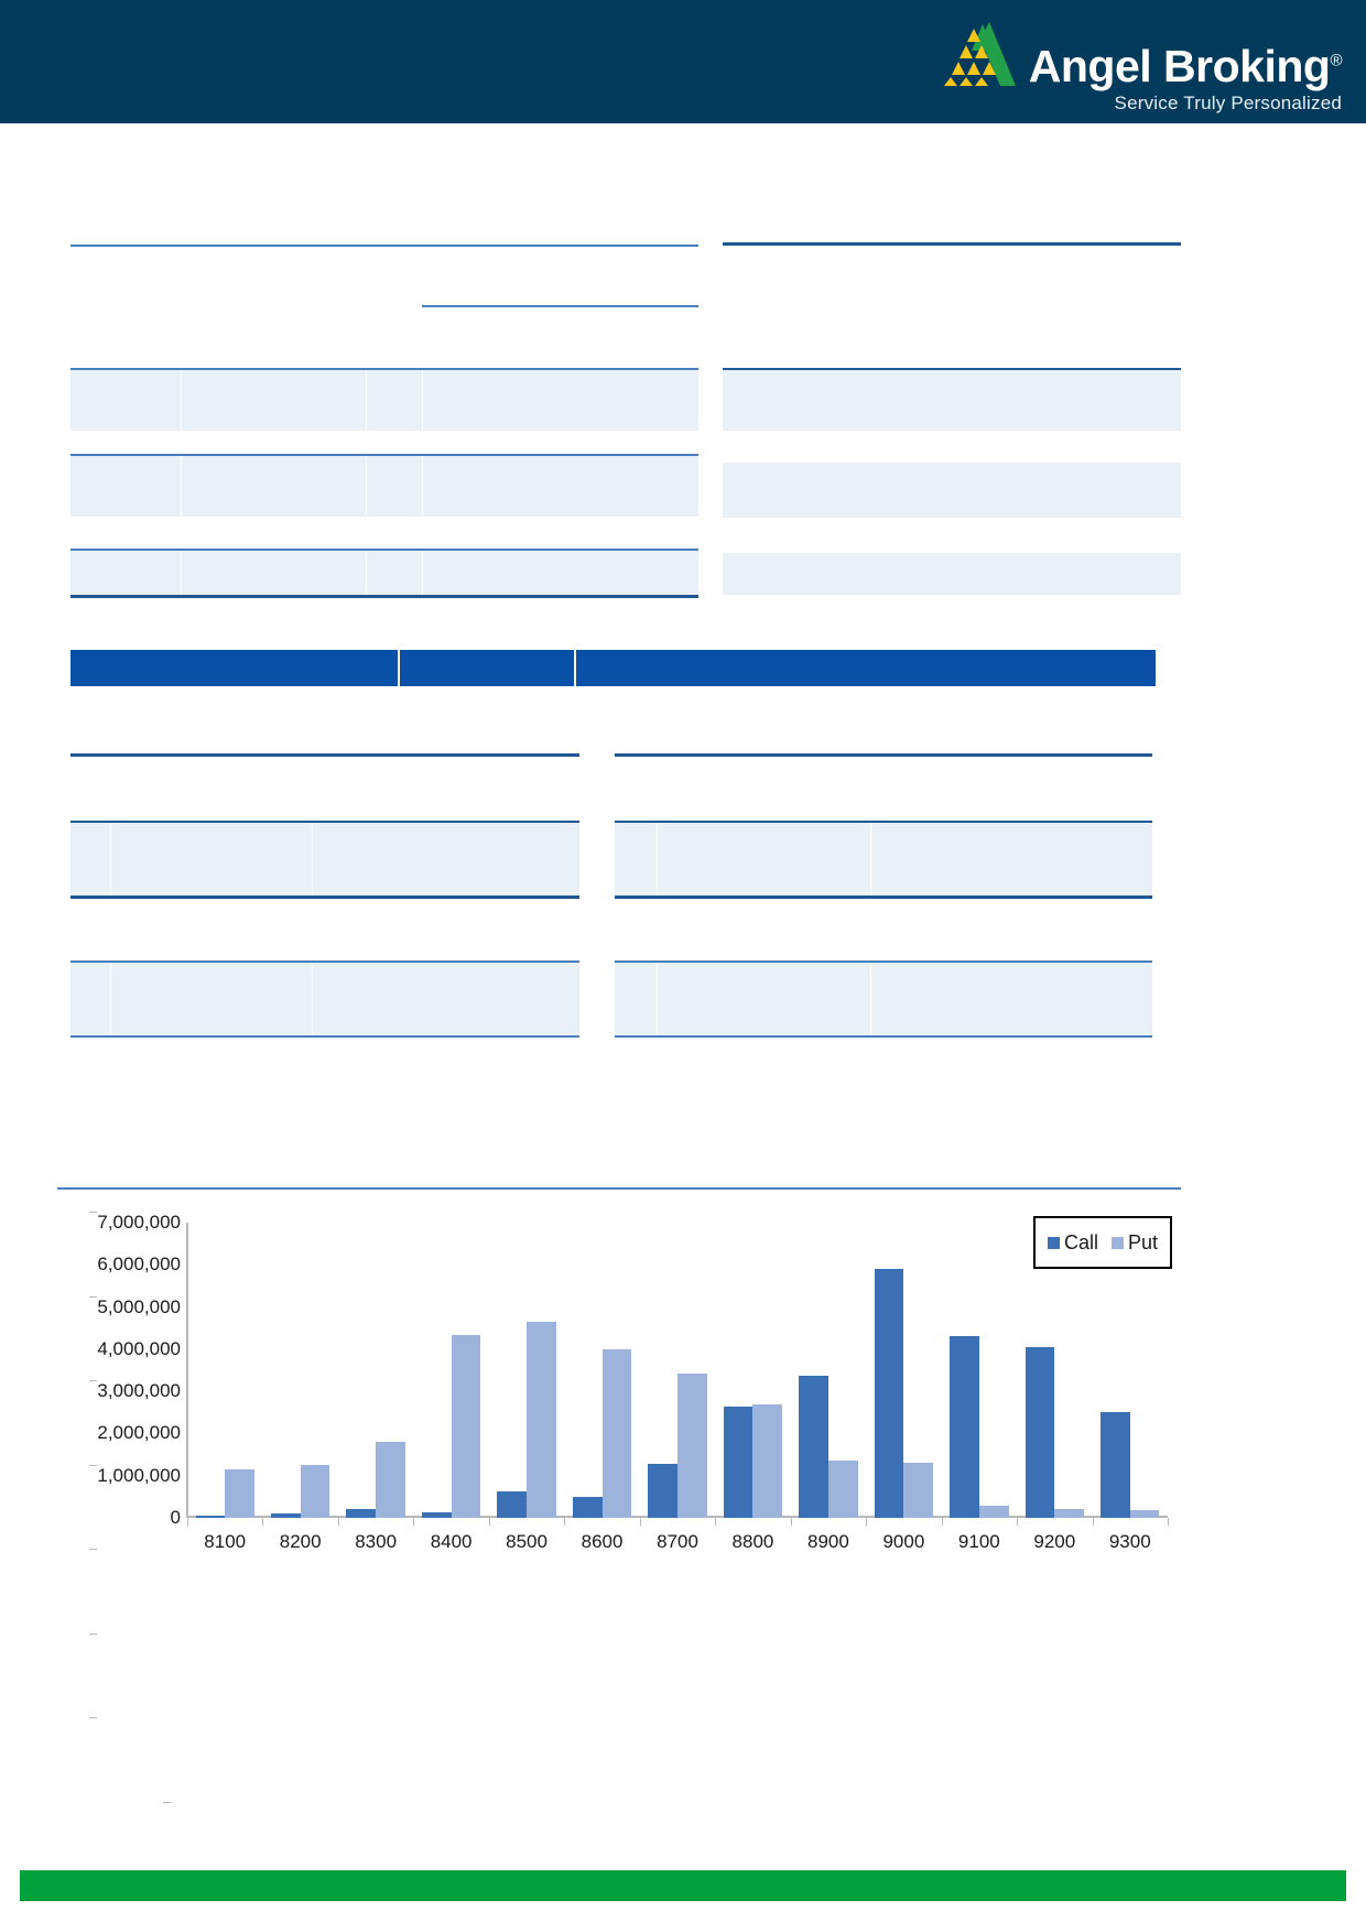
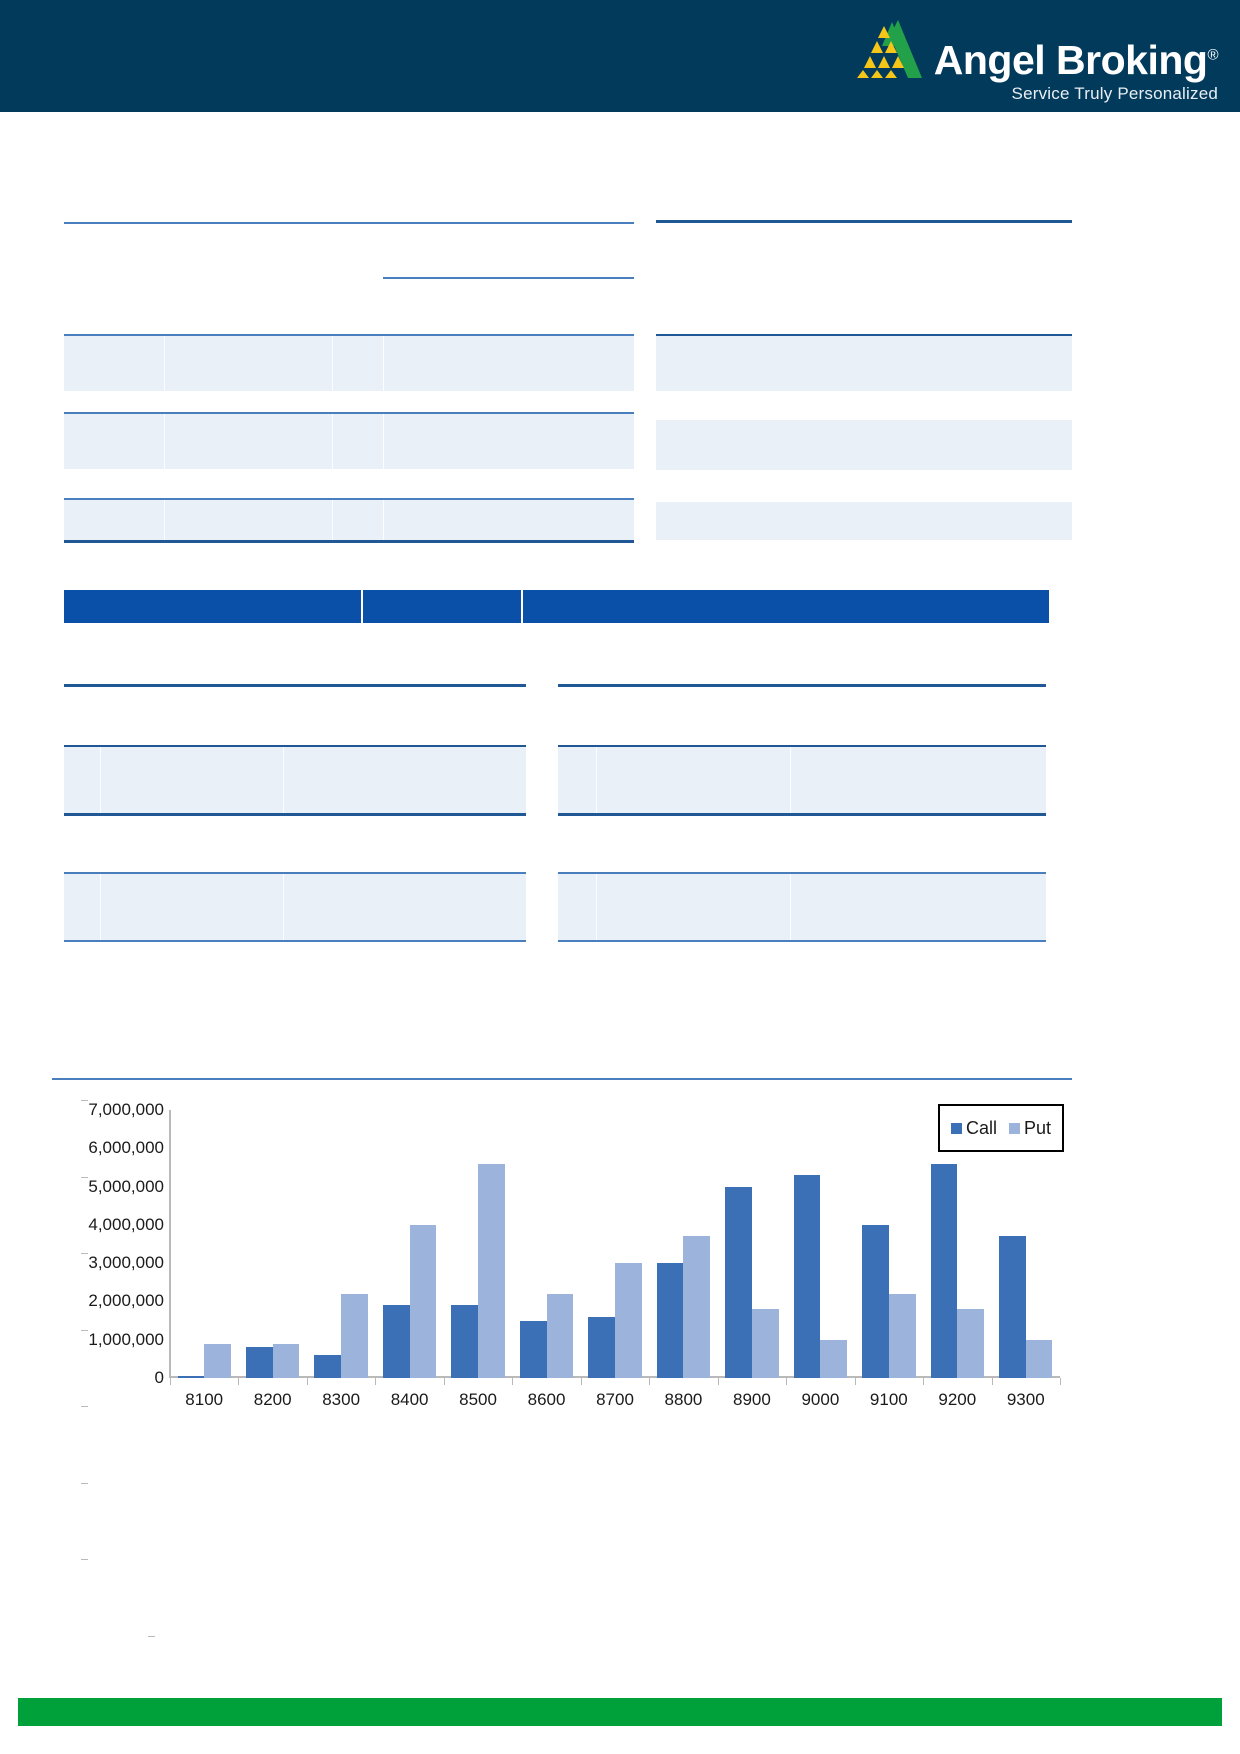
Put/8100: 1100000 -> 900000
Call/8200: 100000 -> 800000
Put/8200: 1200000 -> 900000
Call/8300: 200000 -> 600000
Put/8300: 1800000 -> 2200000
Call/8400: 100000 -> 1900000
Put/8400: 4300000 -> 4000000
Call/8500: 600000 -> 1900000
Put/8500: 4600000 -> 5600000
Call/8600: 500000 -> 1500000
Put/8600: 4000000 -> 2200000
Call/8700: 1300000 -> 1600000
Put/8700: 3400000 -> 3000000
Call/8800: 2600000 -> 3000000
Put/8800: 2700000 -> 3700000
Call/8900: 3400000 -> 5000000
Put/8900: 1400000 -> 1800000
Call/9000: 5900000 -> 5300000
Put/9000: 1300000 -> 1000000
Call/9100: 4300000 -> 4000000
Put/9100: 300000 -> 2200000
Call/9200: 4000000 -> 5600000
Put/9200: 200000 -> 1800000
Call/9300: 2500000 -> 3700000
Put/9300: 200000 -> 1000000
